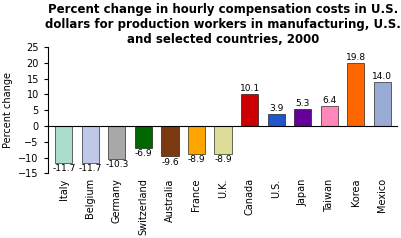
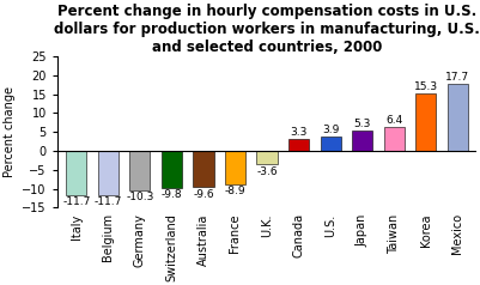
Switzerland: -6.9 -> -9.8
U.K.: -8.9 -> -3.6
Canada: 10.1 -> 3.3
Korea: 19.8 -> 15.3
Mexico: 14.0 -> 17.7
